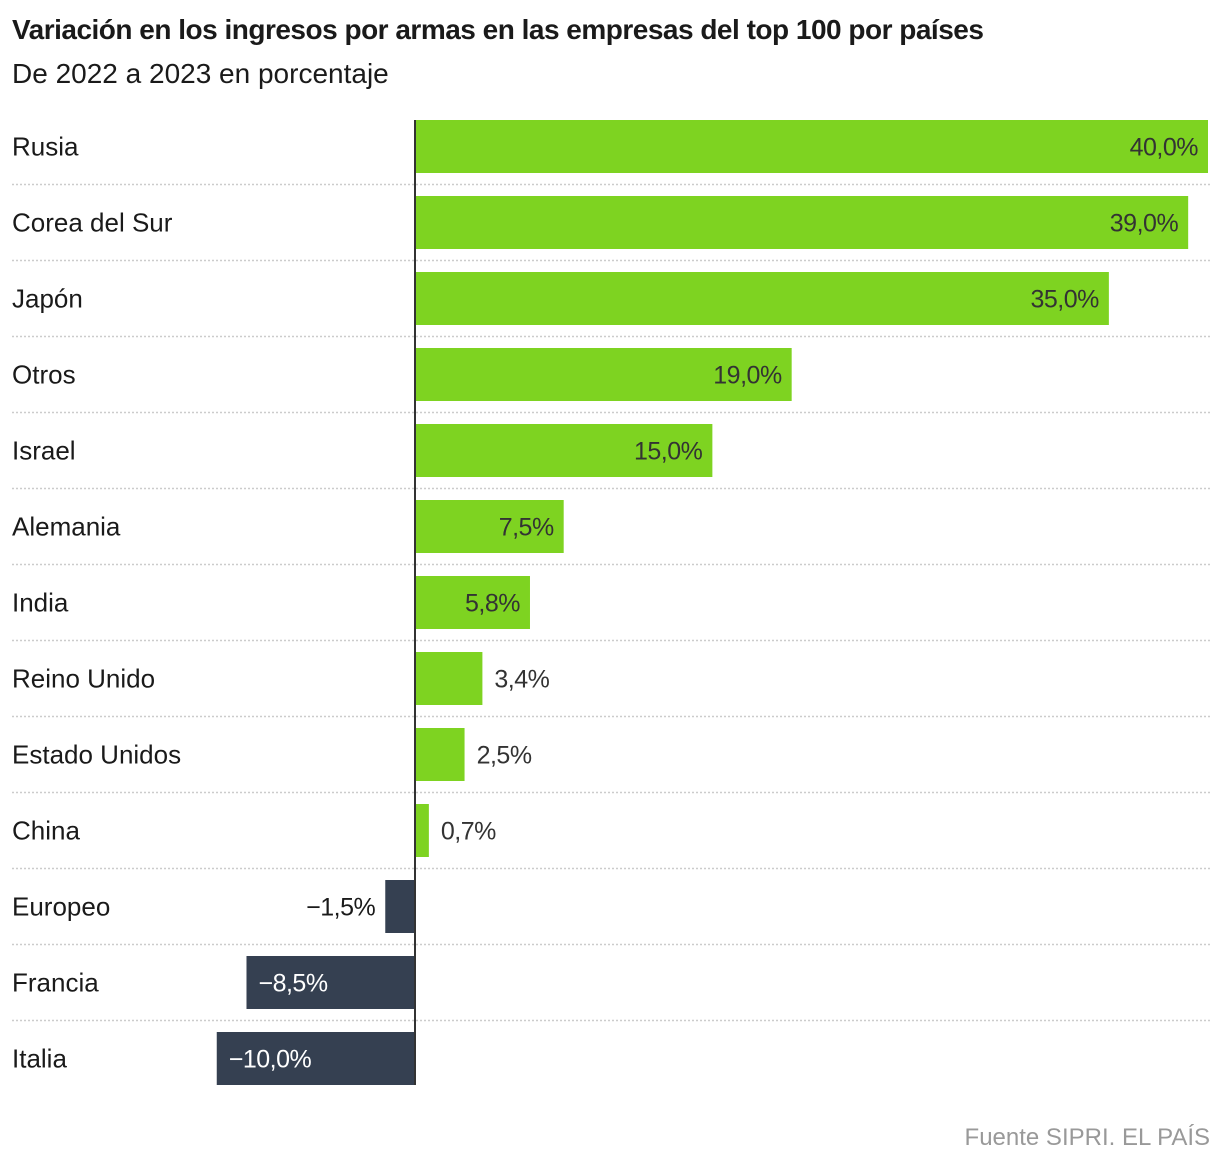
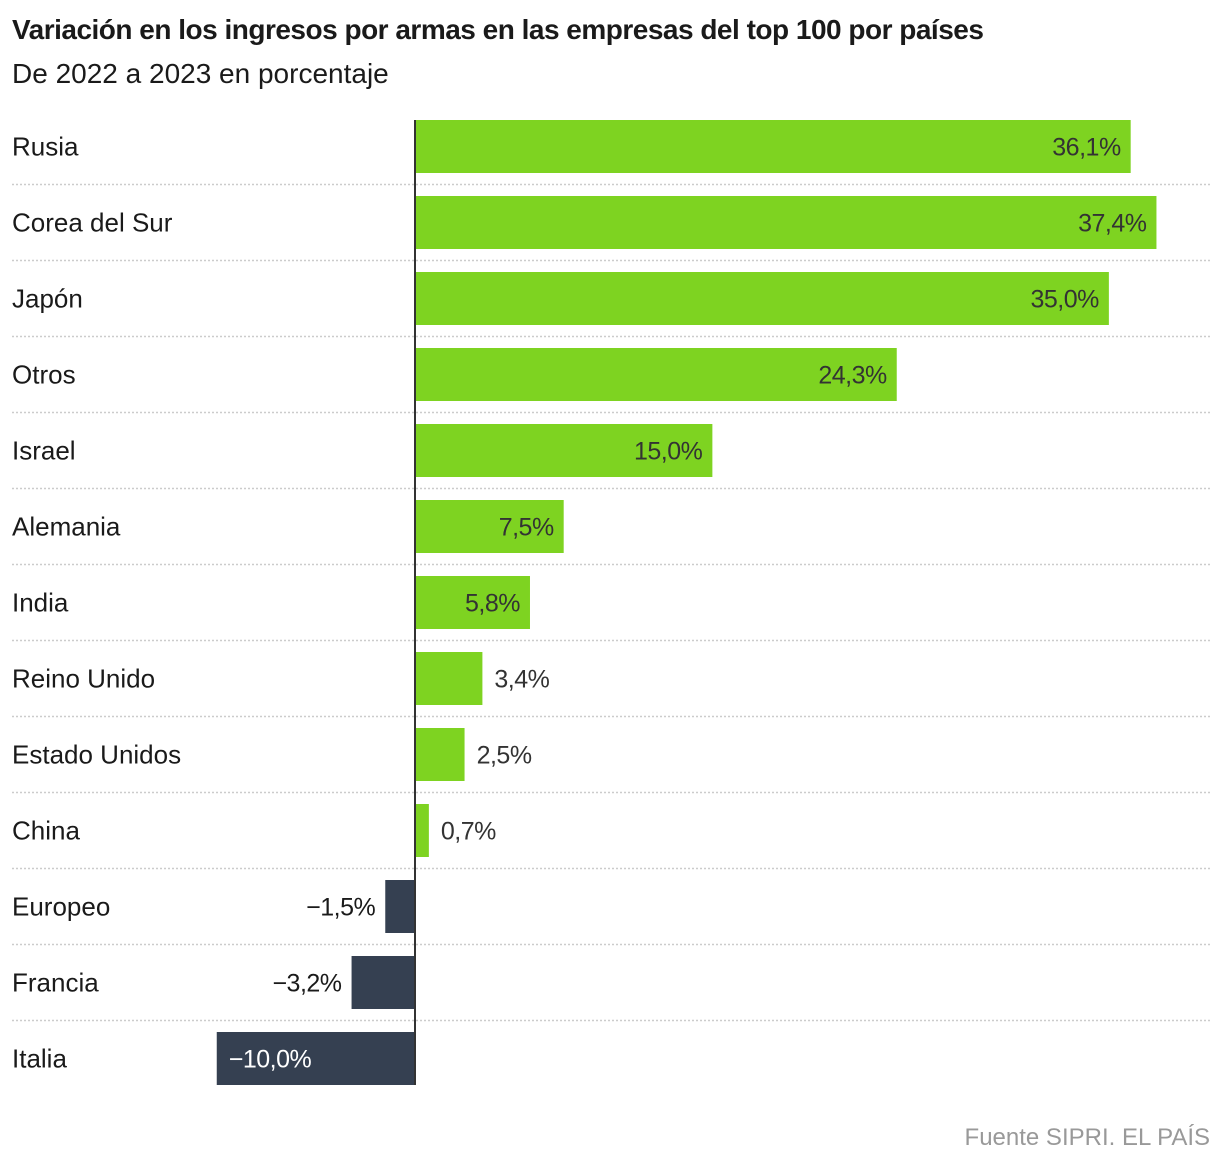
Rusia: 40,0% -> 36,1%
Corea del Sur: 39,0% -> 37,4%
Otros: 19,0% -> 24,3%
Francia: −8,5% -> −3,2%
